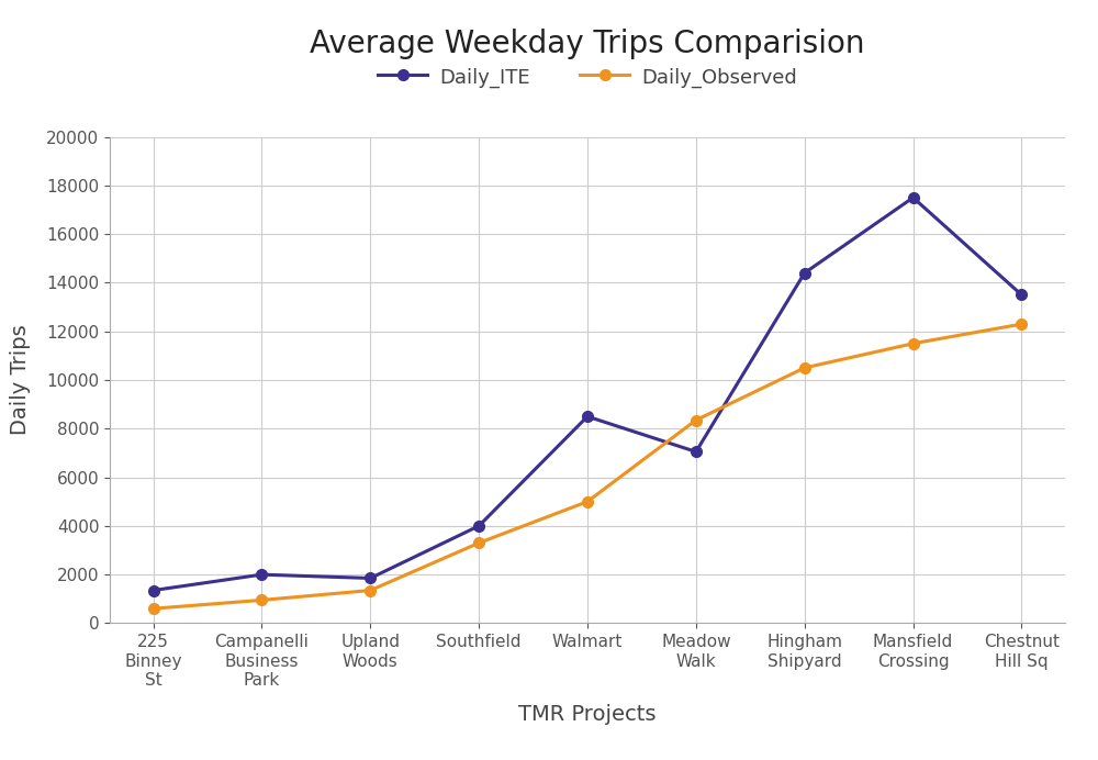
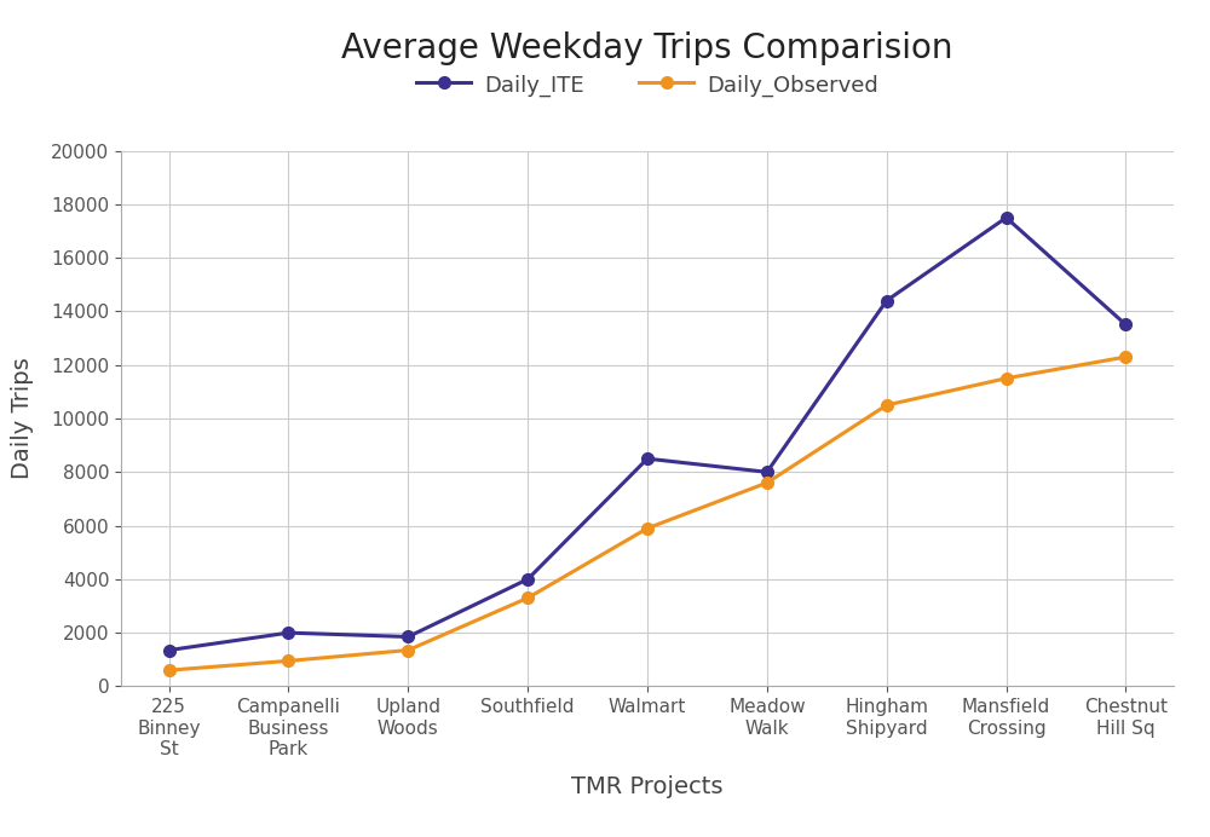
Daily_Observed/Walmart: 5000 -> 5900
Daily_ITE/Meadow Walk: 7050 -> 8000
Daily_Observed/Meadow Walk: 8350 -> 7600
